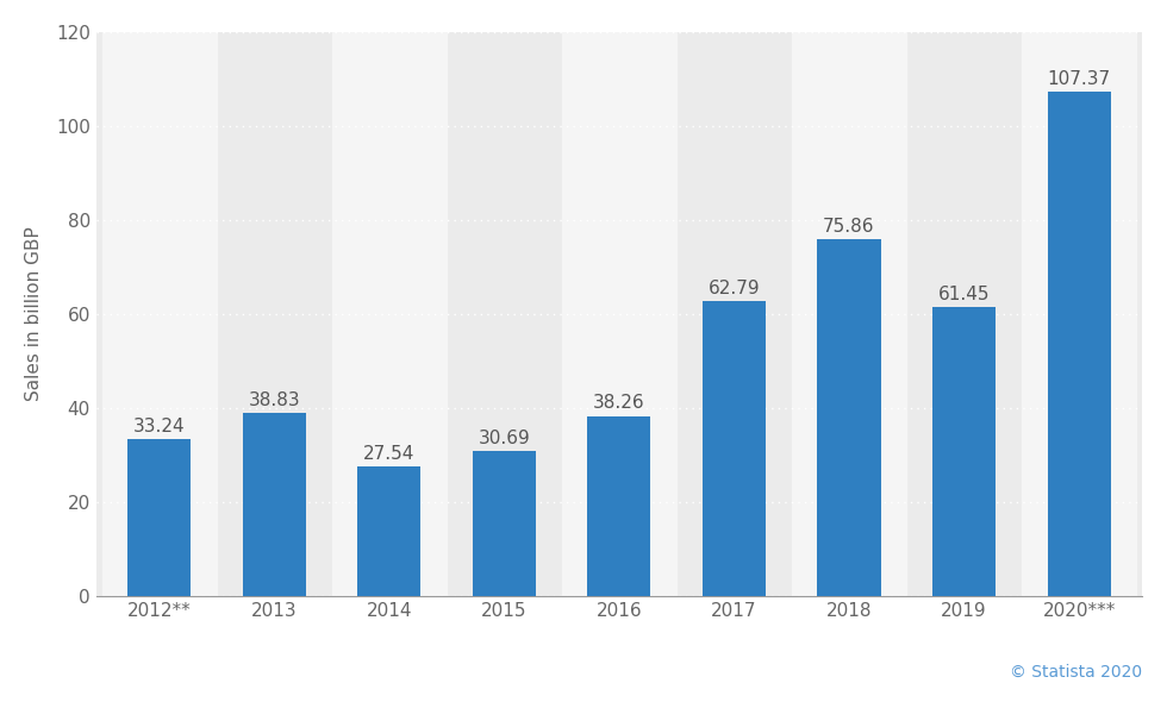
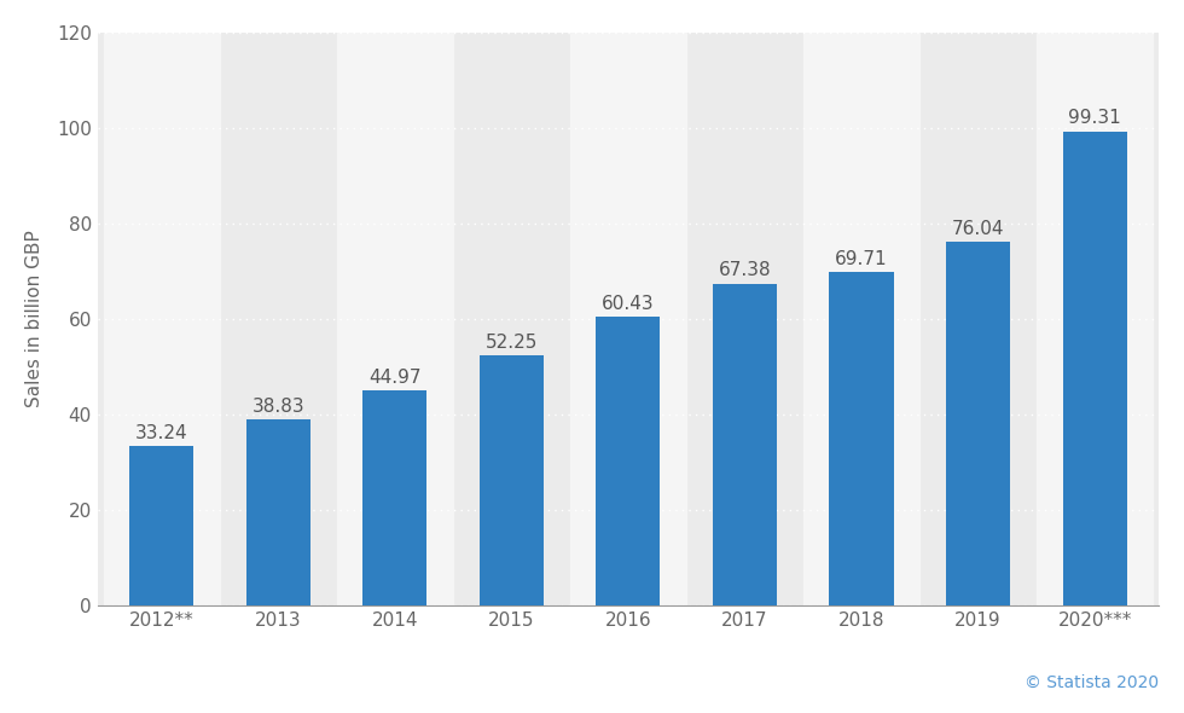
2014: 27.54 -> 44.97
2015: 30.69 -> 52.25
2016: 38.26 -> 60.43
2017: 62.79 -> 67.38
2018: 75.86 -> 69.71
2019: 61.45 -> 76.04
2020***: 107.37 -> 99.31
